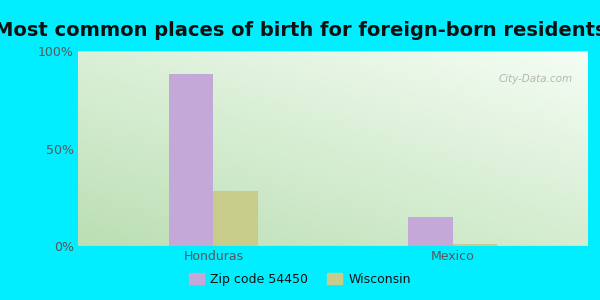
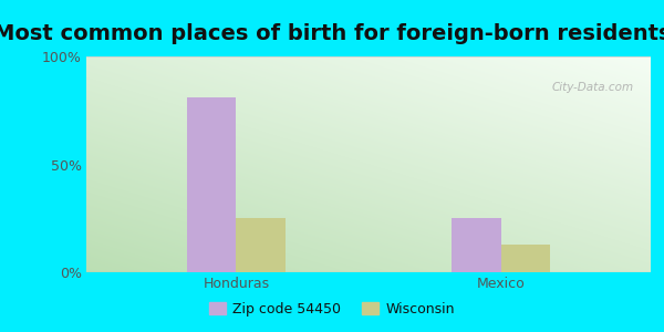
Zip code 54450/Honduras: 88% -> 81%
Wisconsin/Honduras: 28% -> 25%
Zip code 54450/Mexico: 15% -> 25%
Wisconsin/Mexico: 1% -> 13%
